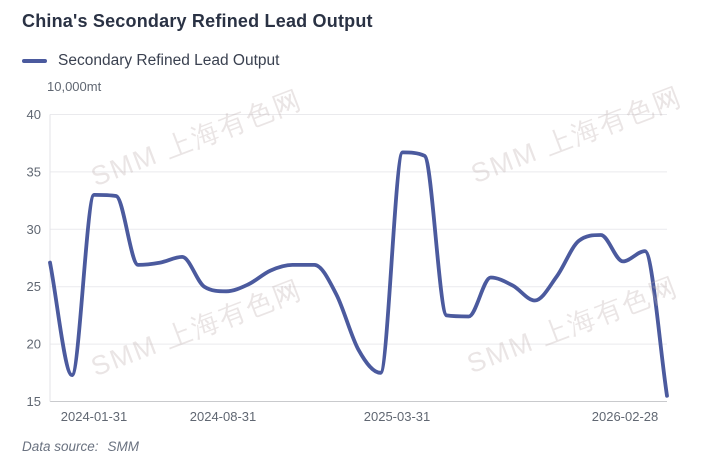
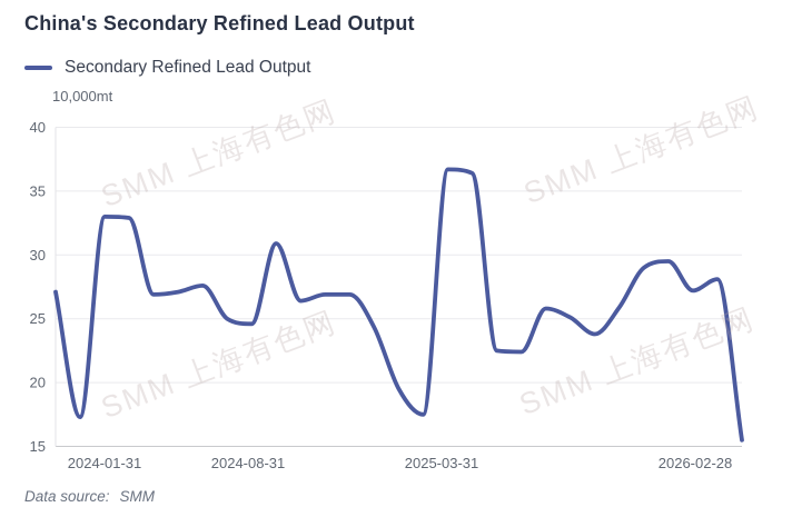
2024-08-31: 25.2 -> 30.9
